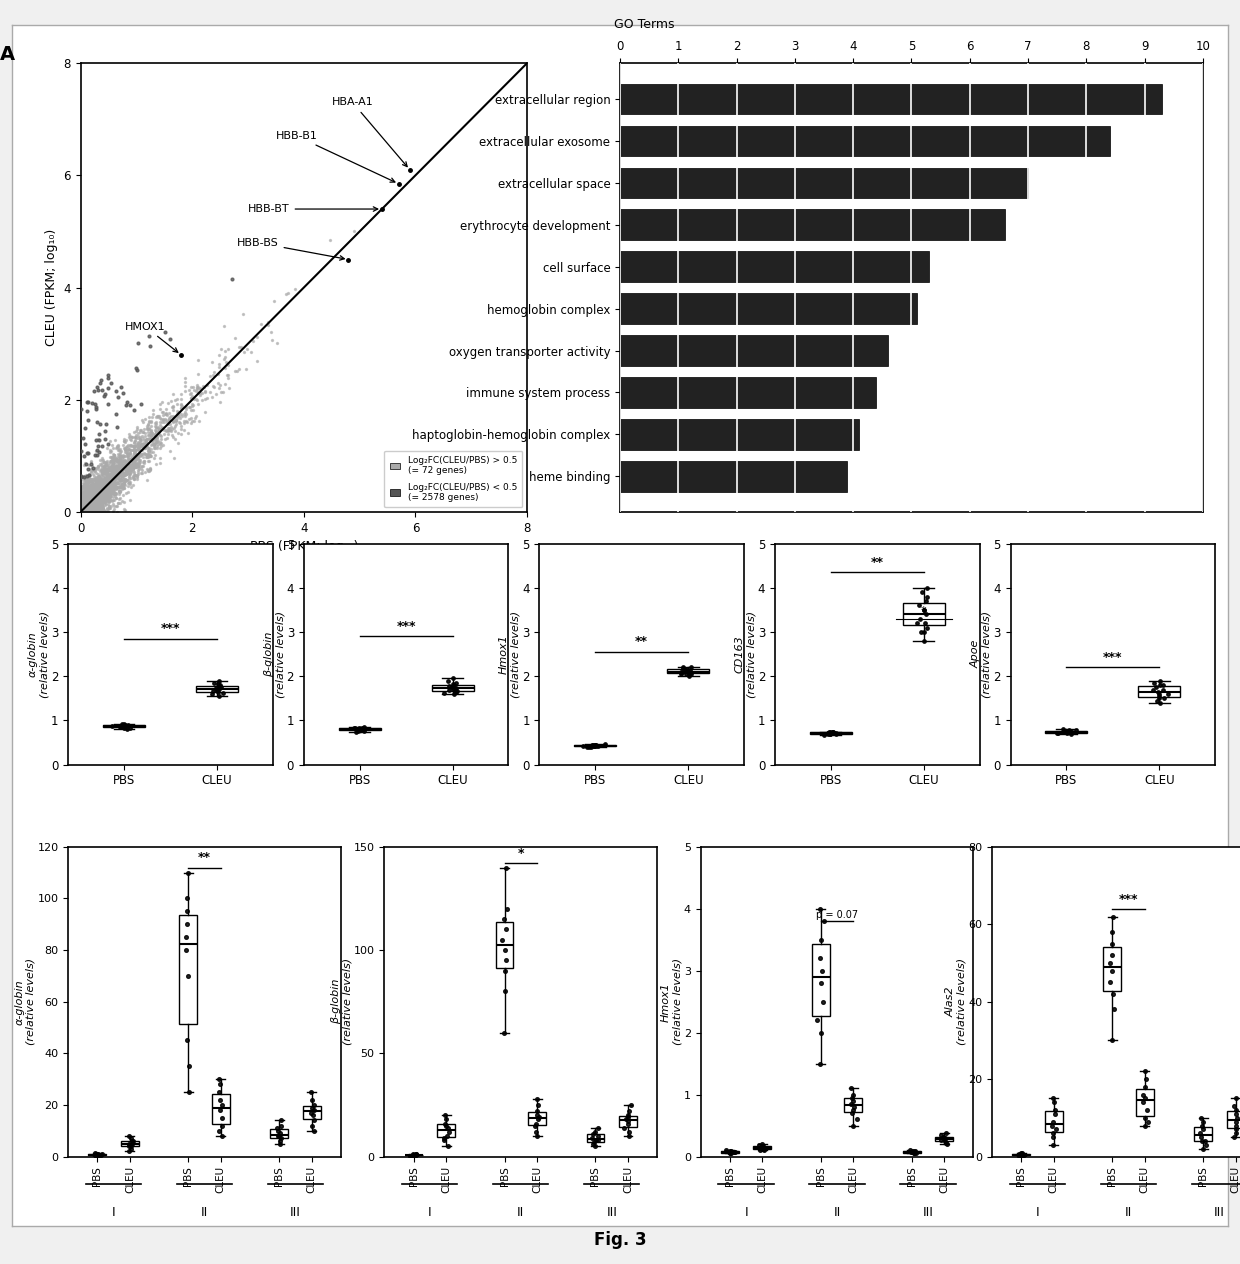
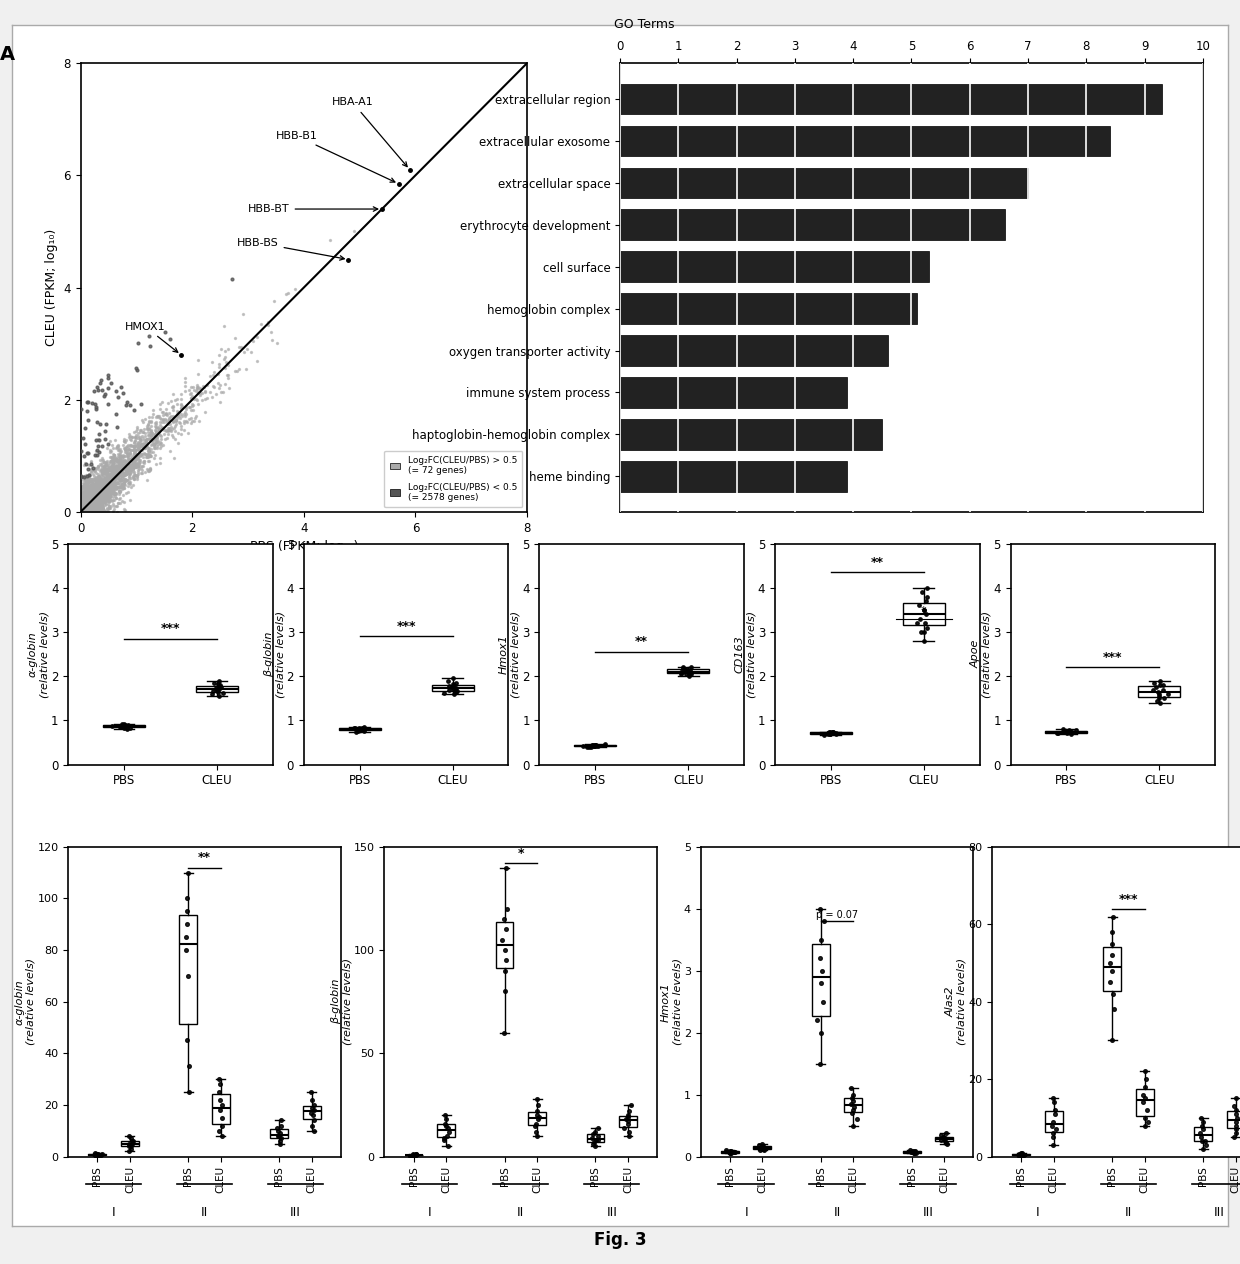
immune system process: 4.4 -> 3.9
haptoglobin-hemoglobin complex: 4.1 -> 4.5
